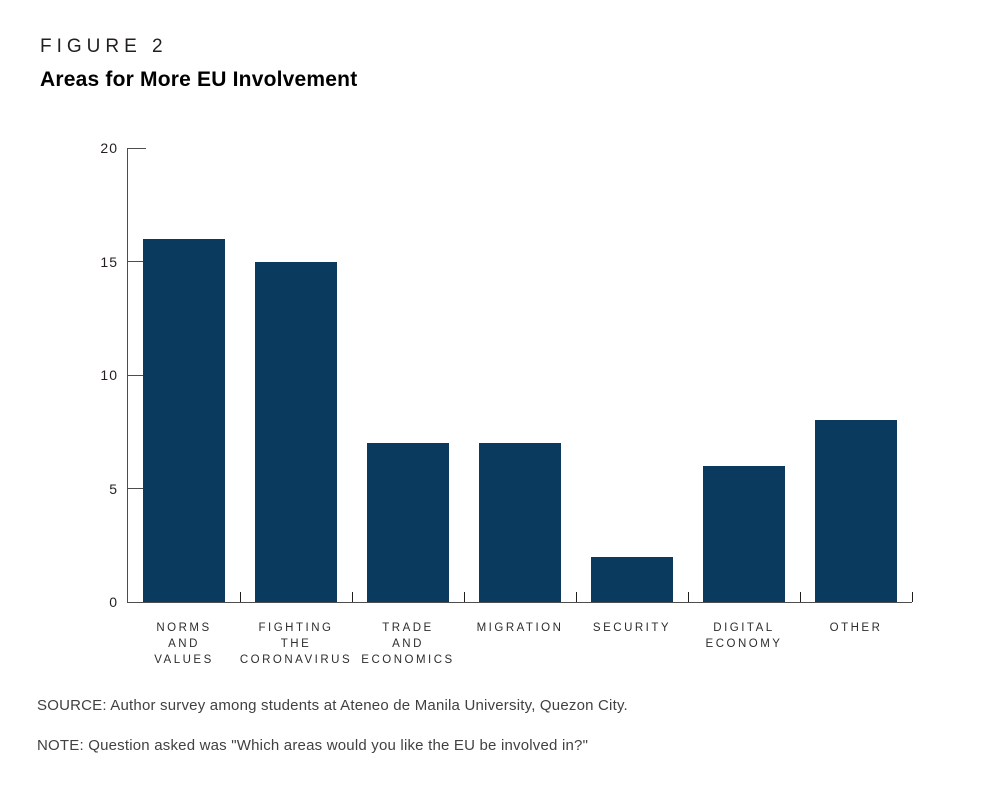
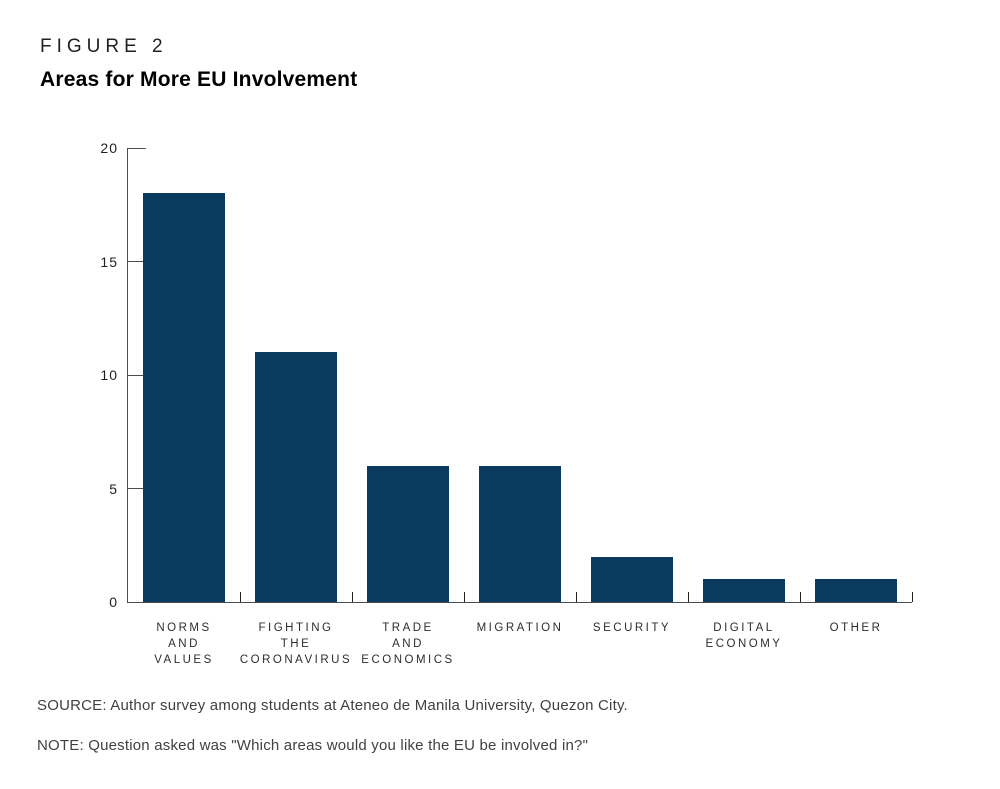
NORMS AND VALUES: 16 -> 18
FIGHTING THE CORONAVIRUS: 15 -> 11
TRADE AND ECONOMICS: 7 -> 6
MIGRATION: 7 -> 6
DIGITAL ECONOMY: 6 -> 1
OTHER: 8 -> 1
